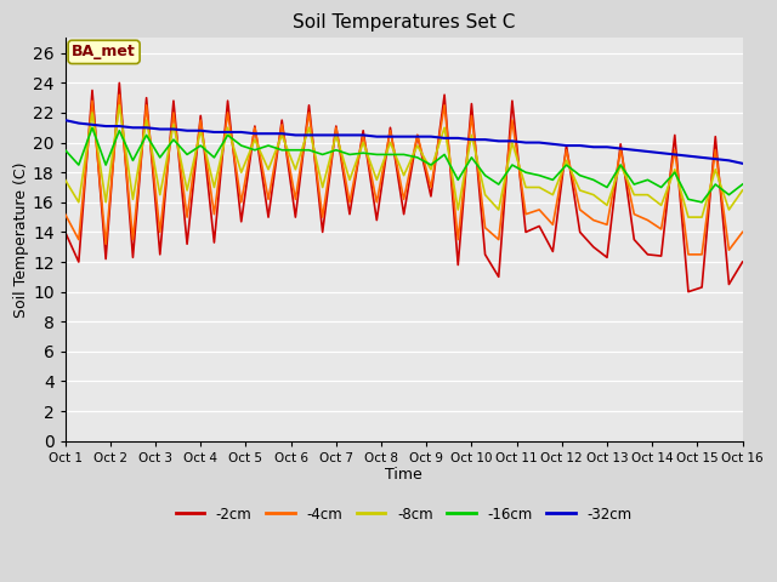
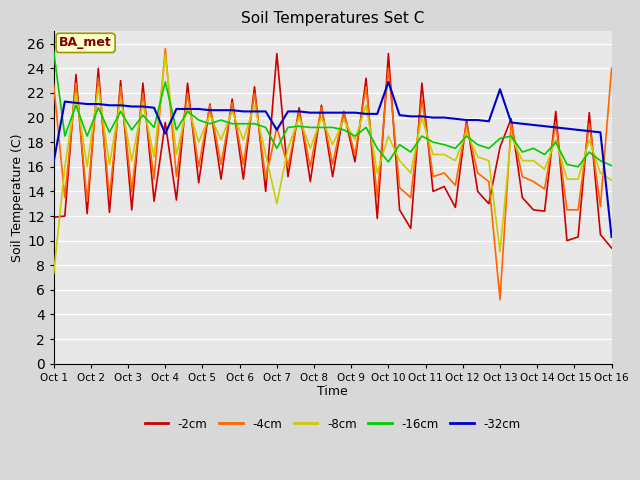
-2cm/Oct 1: 14.0 -> 11.9
-4cm/Oct 1: 15.2 -> 22.7
-8cm/Oct 1: 17.5 -> 7.3
-16cm/Oct 1: 19.5 -> 25.4
-32cm/Oct 1: 21.5 -> 16.4
-2cm/Oct 4: 21.8 -> 19.6
-4cm/Oct 4: 21.5 -> 25.6
-8cm/Oct 4: 20.8 -> 25.1
-16cm/Oct 4: 19.8 -> 22.9
-32cm/Oct 4: 20.8 -> 18.7
-2cm/Oct 7: 21.1 -> 25.2
-4cm/Oct 7: 21.0 -> 19.2
-8cm/Oct 7: 20.5 -> 13.0
-16cm/Oct 7: 19.5 -> 17.5
-32cm/Oct 7: 20.5 -> 19.0
-2cm/Oct 10: 22.6 -> 25.2
-4cm/Oct 10: 21.8 -> 24.0
-8cm/Oct 10: 20.5 -> 18.5
-16cm/Oct 10: 19.0 -> 16.4
-32cm/Oct 10: 20.2 -> 22.9
-2cm/Oct 13: 12.3 -> 17.6
-4cm/Oct 13: 14.5 -> 5.2
-8cm/Oct 13: 15.8 -> 9.1
-16cm/Oct 13: 17.0 -> 18.3
-32cm/Oct 13: 19.7 -> 22.3
-2cm/Oct 16: 12.0 -> 9.4
-4cm/Oct 16: 14.0 -> 24.0
-8cm/Oct 16: 16.8 -> 14.9
-16cm/Oct 16: 17.2 -> 16.1
-32cm/Oct 16: 18.6 -> 10.3
